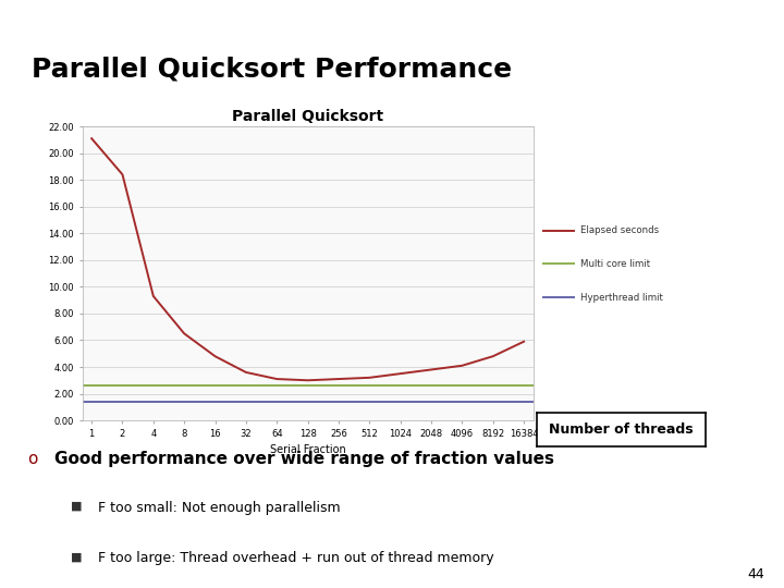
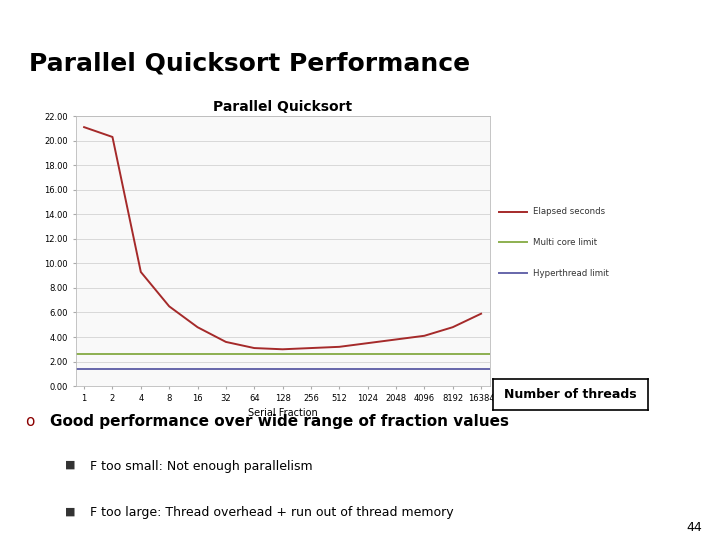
2: 18.4 -> 20.3
